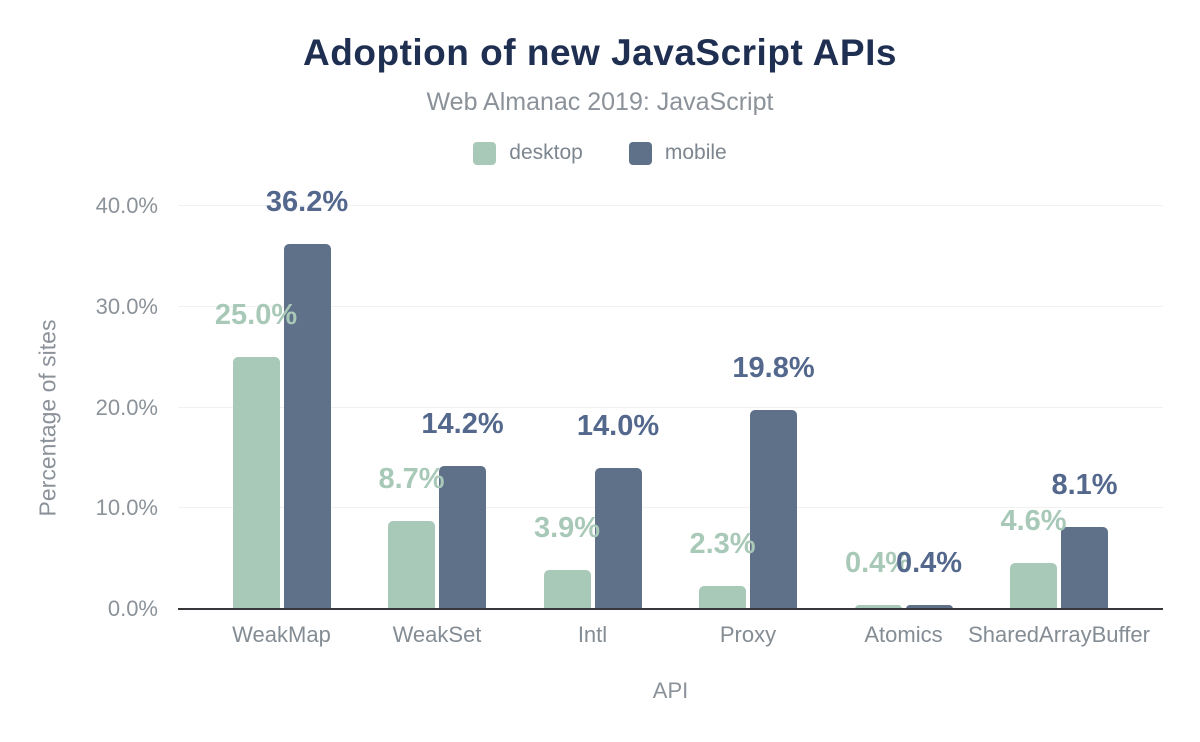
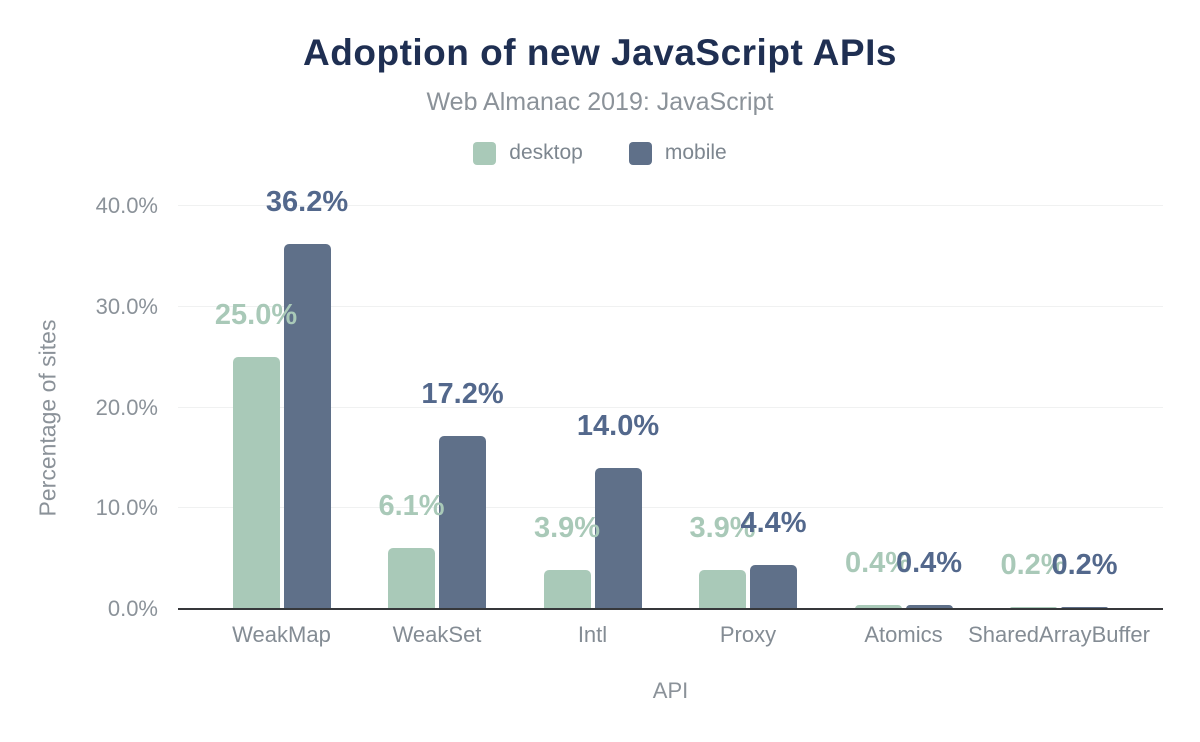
desktop/WeakSet: 8.7% -> 6.1%
mobile/WeakSet: 14.2% -> 17.2%
desktop/Proxy: 2.3% -> 3.9%
mobile/Proxy: 19.8% -> 4.4%
desktop/SharedArrayBuffer: 4.6% -> 0.2%
mobile/SharedArrayBuffer: 8.1% -> 0.2%
